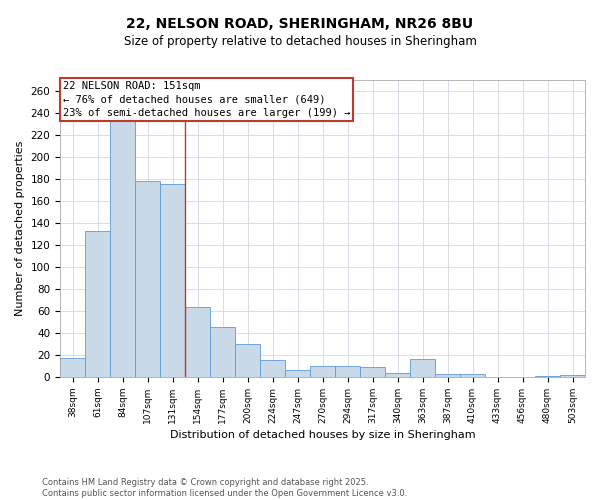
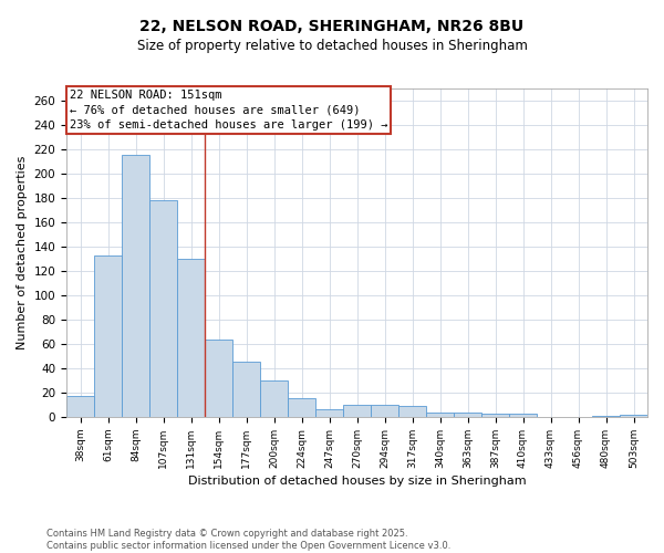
84sqm: 233 -> 215
131sqm: 175 -> 130
363sqm: 16 -> 4
